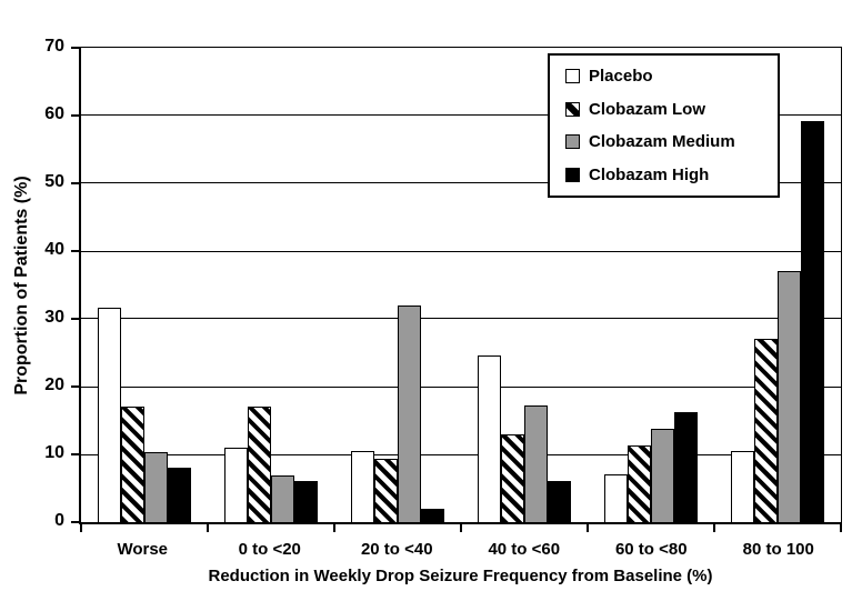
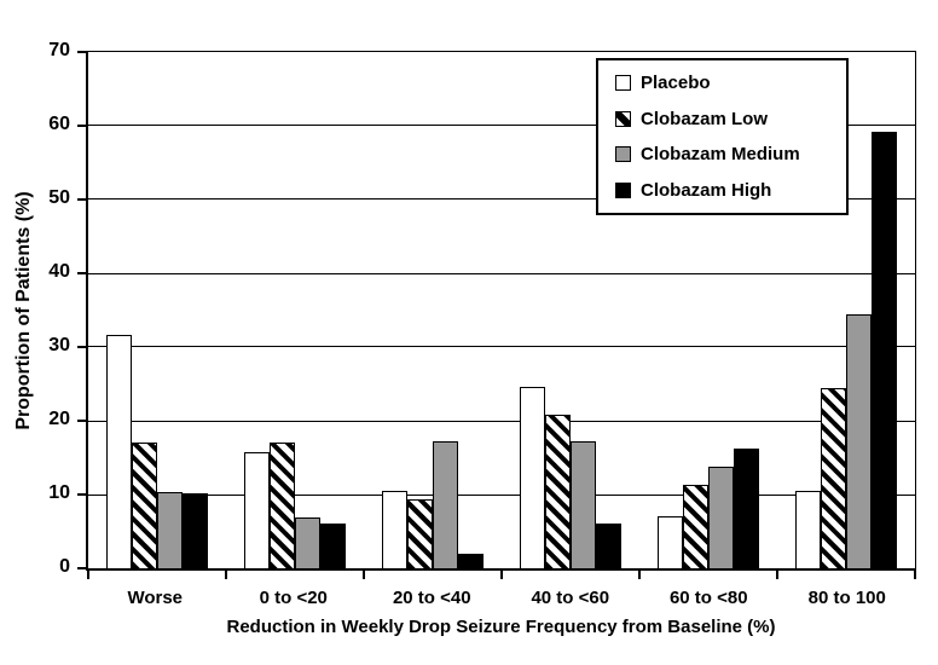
Clobazam High/Worse: 8 -> 10
Placebo/0 to <20: 11 -> 16
Clobazam Medium/20 to <40: 32 -> 17
Clobazam Low/40 to <60: 13 -> 21
Clobazam Low/80 to 100: 27 -> 24
Clobazam Medium/80 to 100: 37 -> 34
